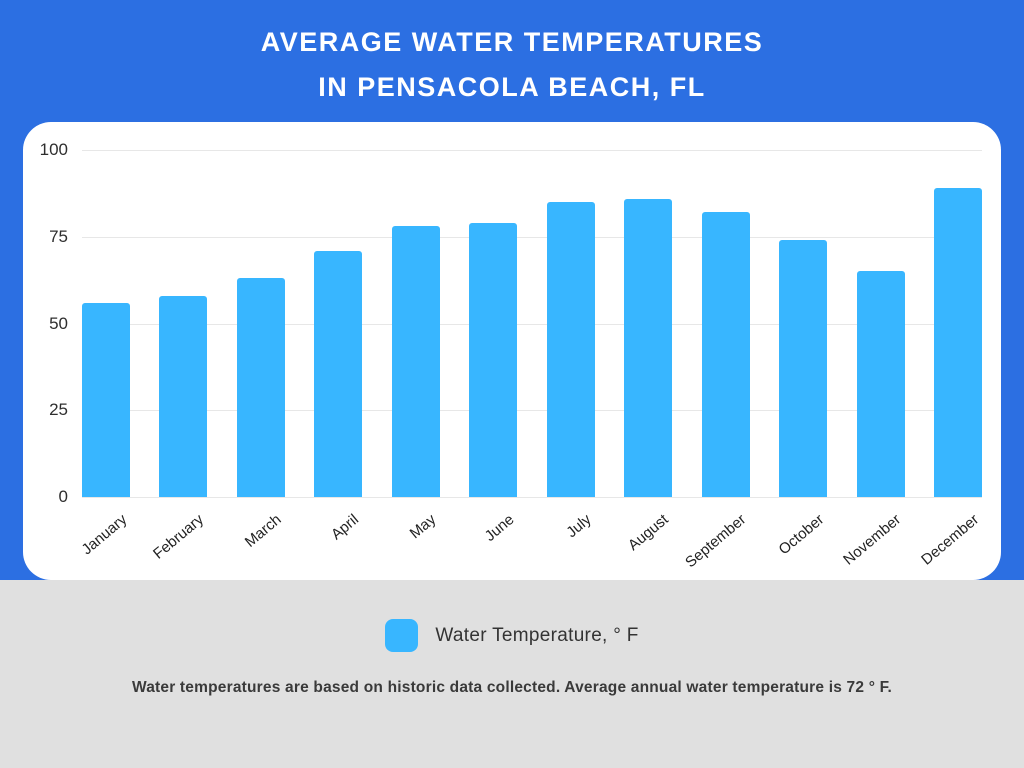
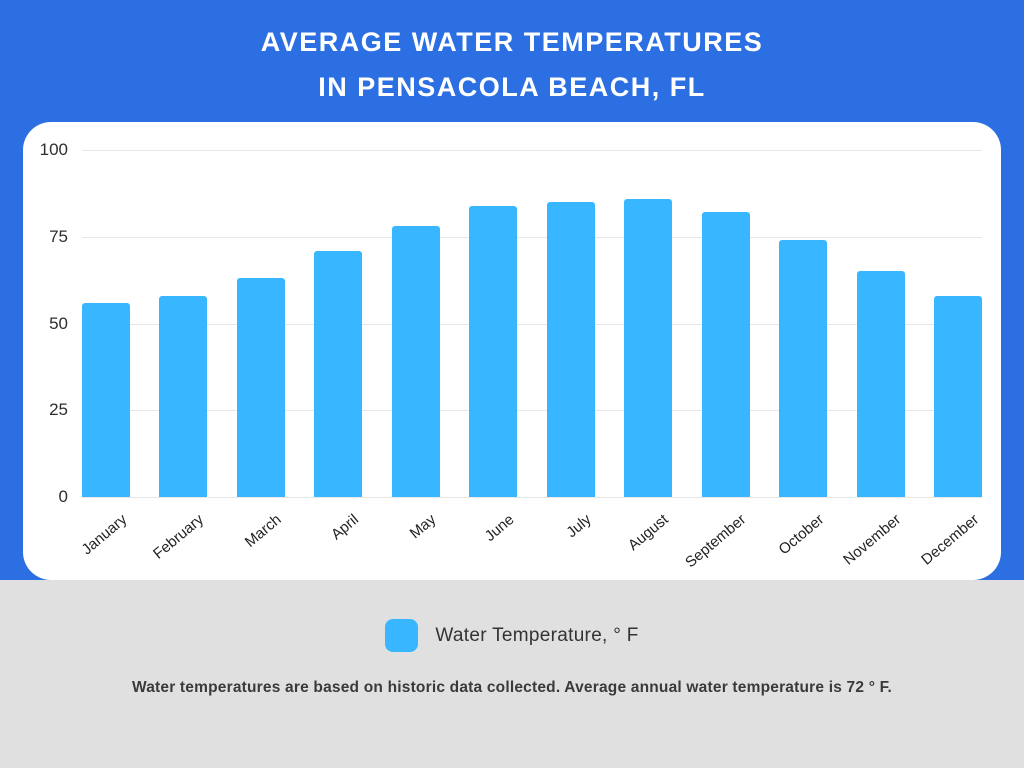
June: 79 -> 84
December: 89 -> 58
